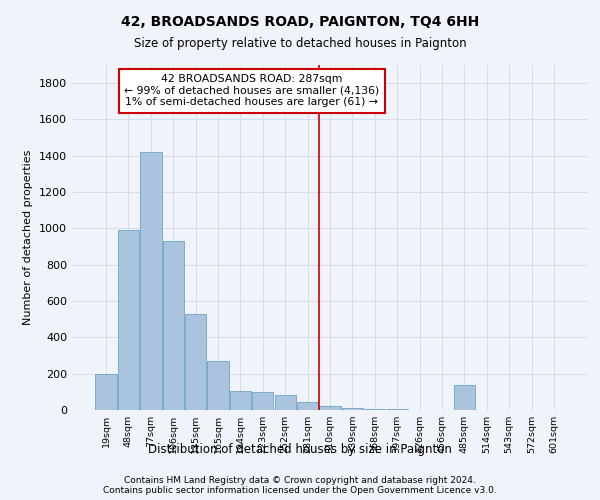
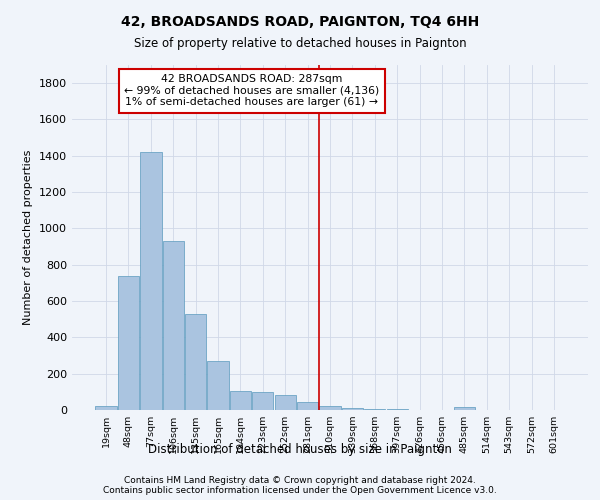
19sqm: 200 -> 20
48sqm: 990 -> 740
485sqm: 140 -> 20
